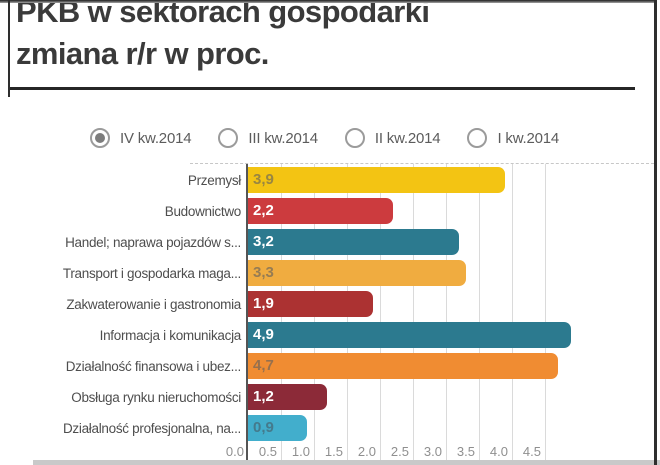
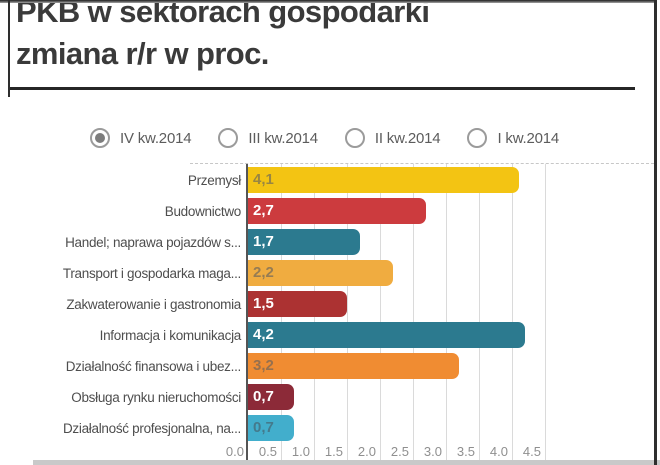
Przemysł: 3,9 -> 4,1
Budownictwo: 2,2 -> 2,7
Handel; naprawa pojazdów s...: 3,2 -> 1,7
Transport i gospodarka maga...: 3,3 -> 2,2
Zakwaterowanie i gastronomia: 1,9 -> 1,5
Informacja i komunikacja: 4,9 -> 4,2
Działalność finansowa i ubez...: 4,7 -> 3,2
Obsługa rynku nieruchomości: 1,2 -> 0,7
Działalność profesjonalna, na...: 0,9 -> 0,7
